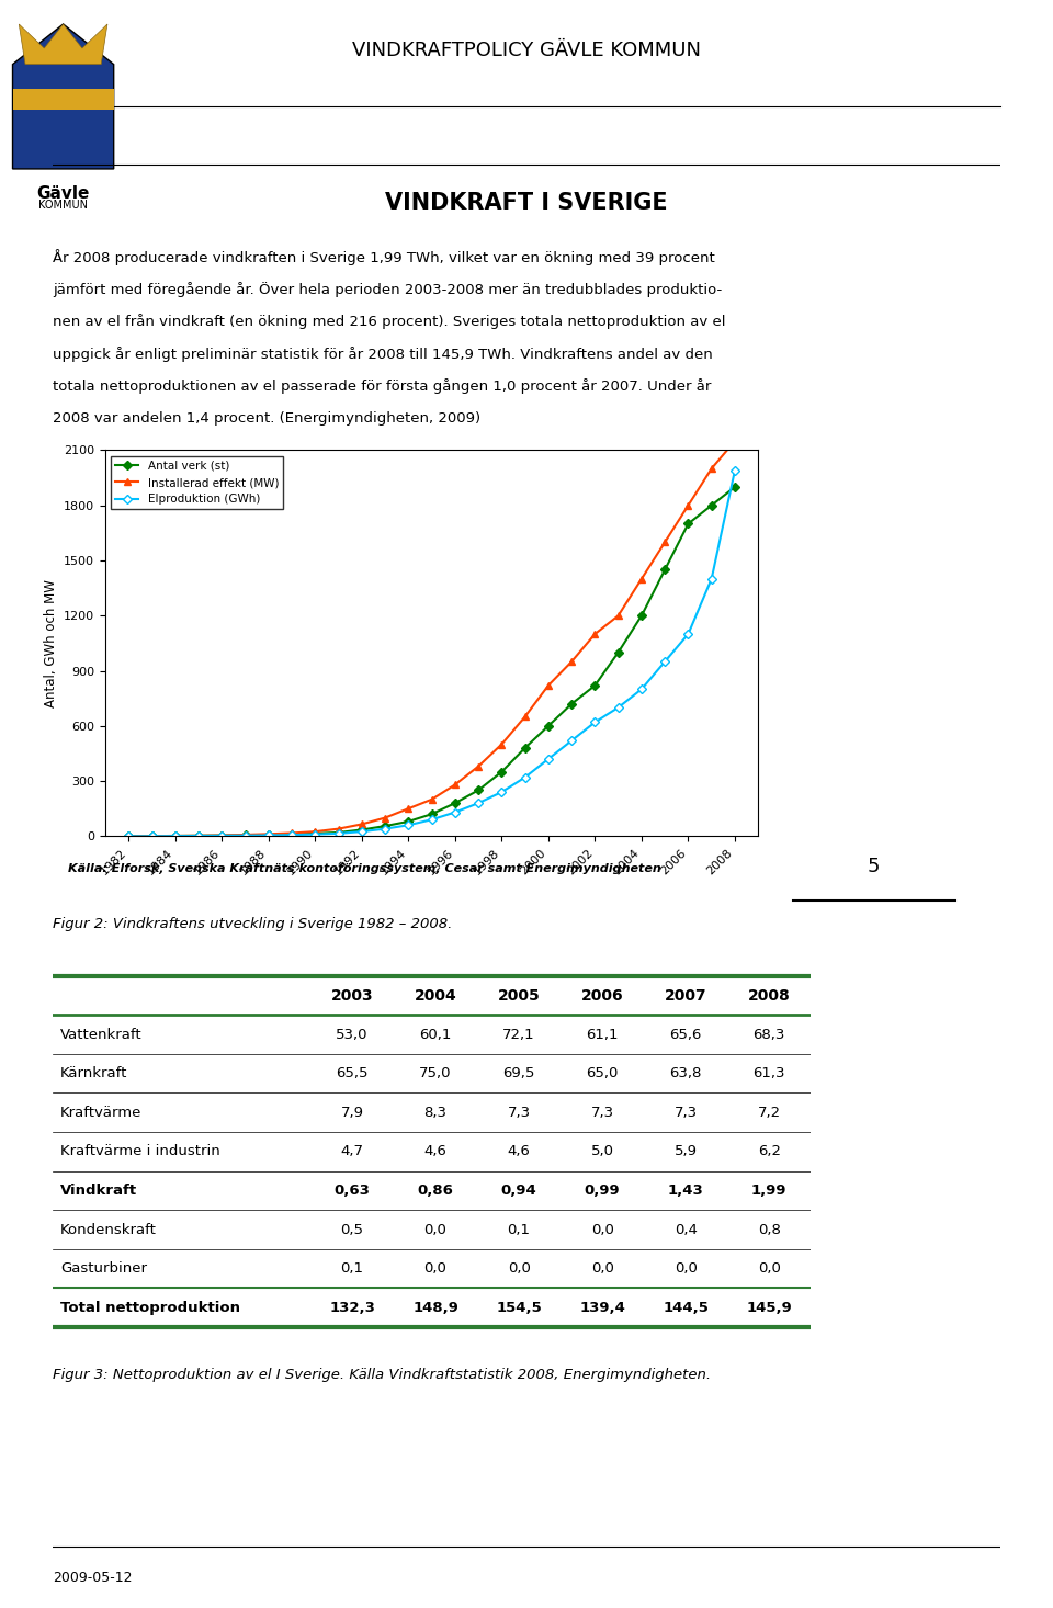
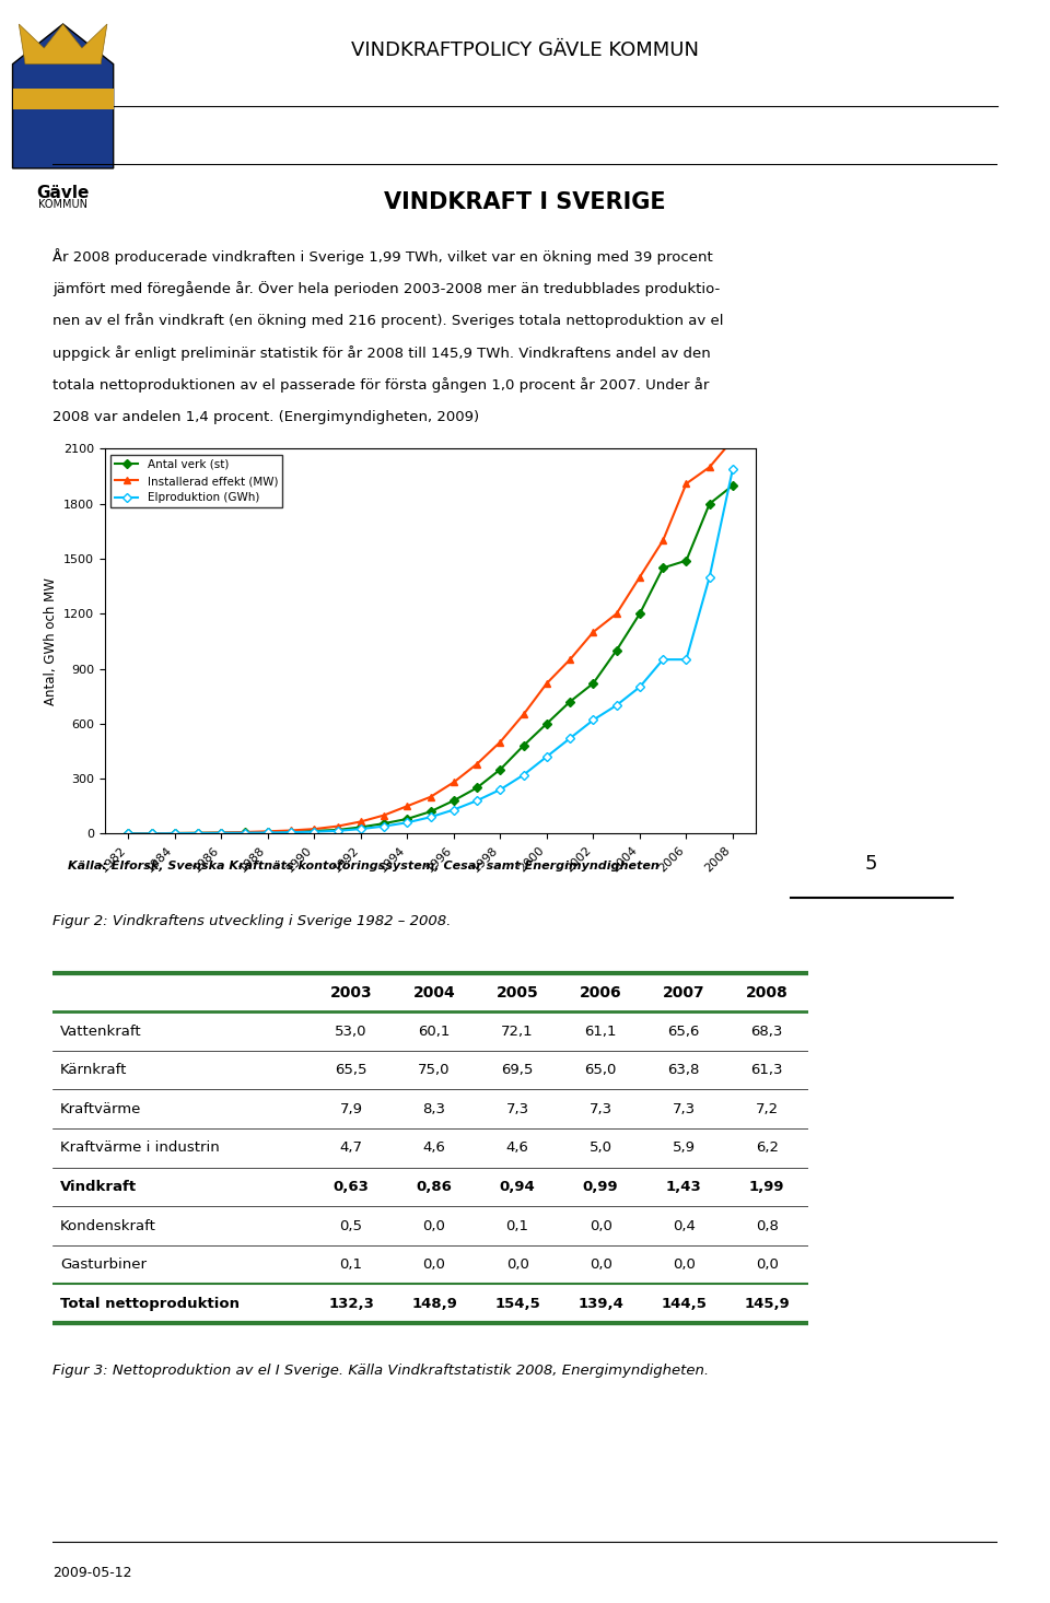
Antal verk (st)/2006: 1700 -> 1490
Installerad effekt (MW)/2006: 1800 -> 1910
Elproduktion (GWh)/2006: 1100 -> 950
